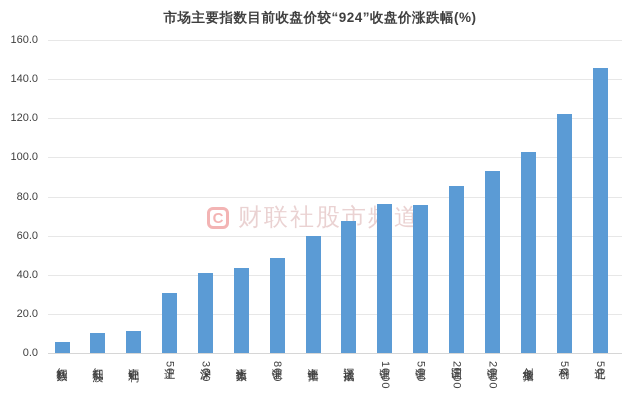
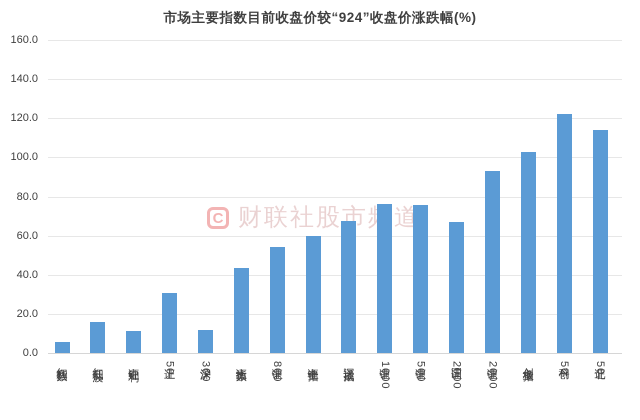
红利低波: 10 -> 16
沪深300: 41 -> 12
中证800: 48 -> 54
国证2000: 86 -> 67
北证50: 146 -> 114
